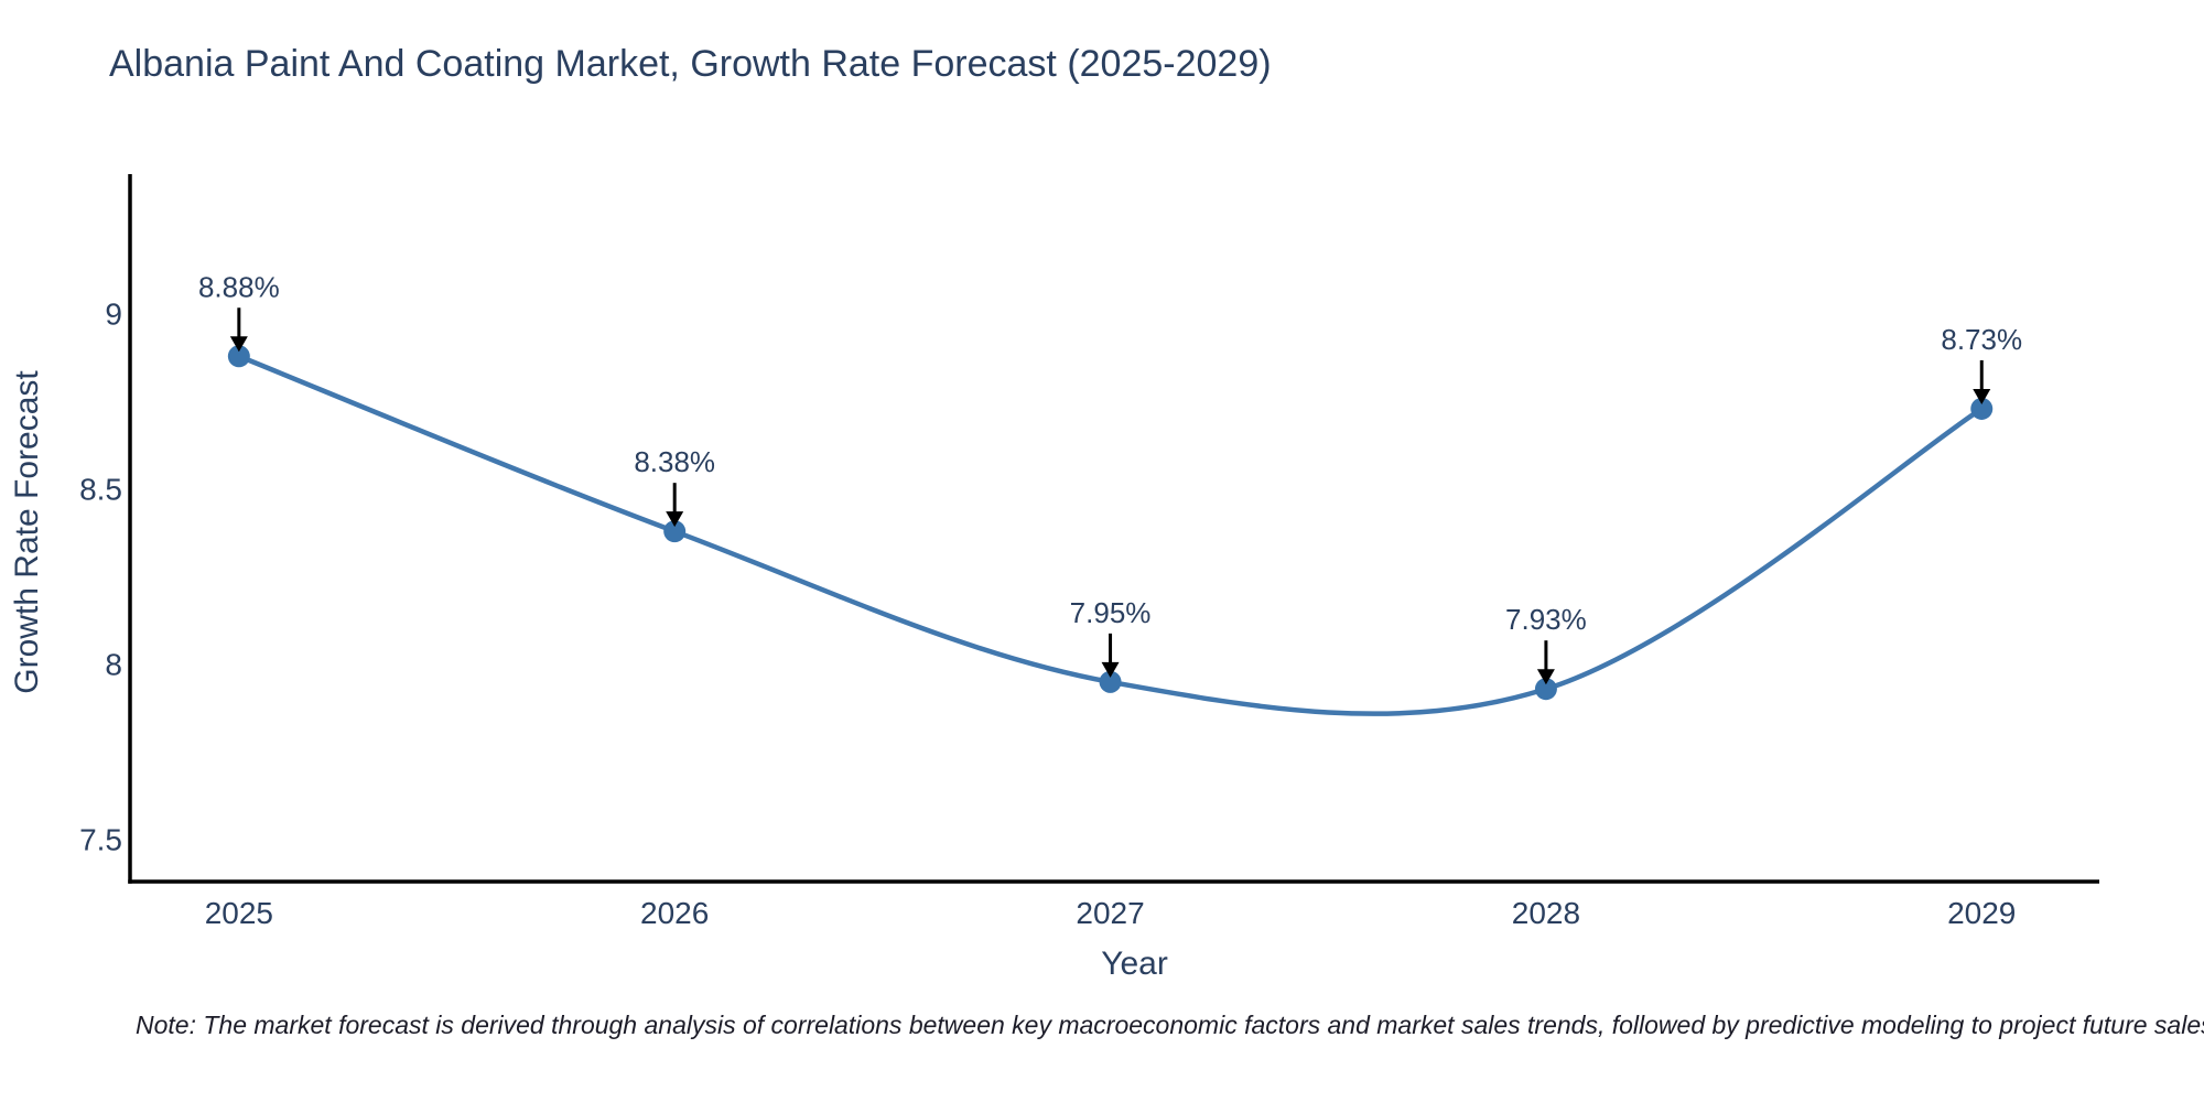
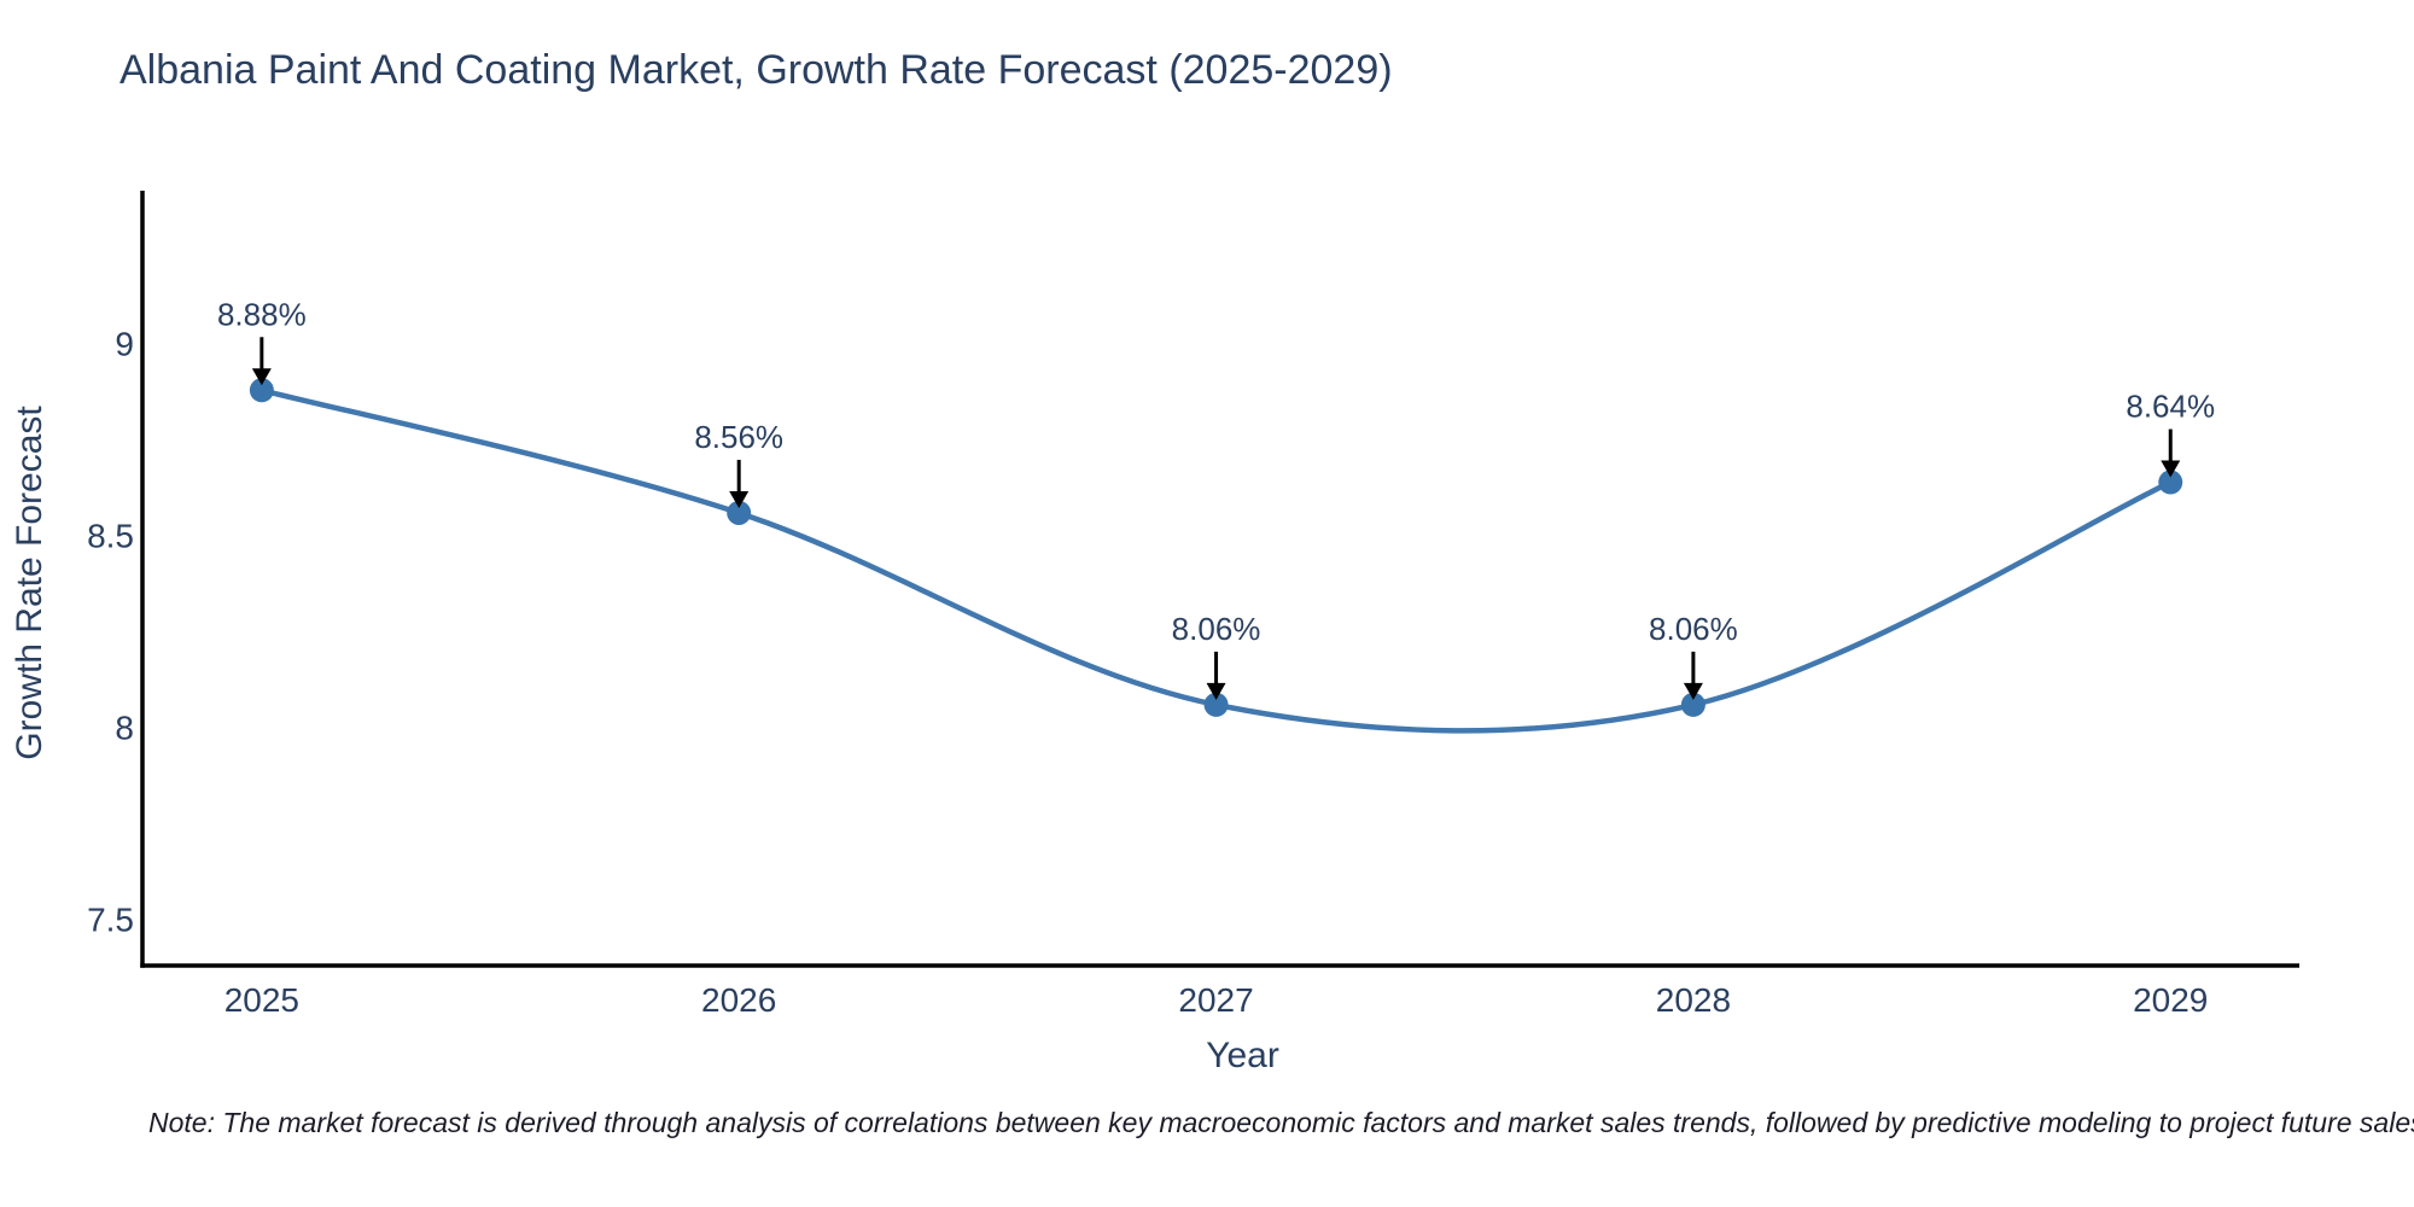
2026: 8.38% -> 8.56%
2027: 7.95% -> 8.06%
2028: 7.93% -> 8.06%
2029: 8.73% -> 8.64%
